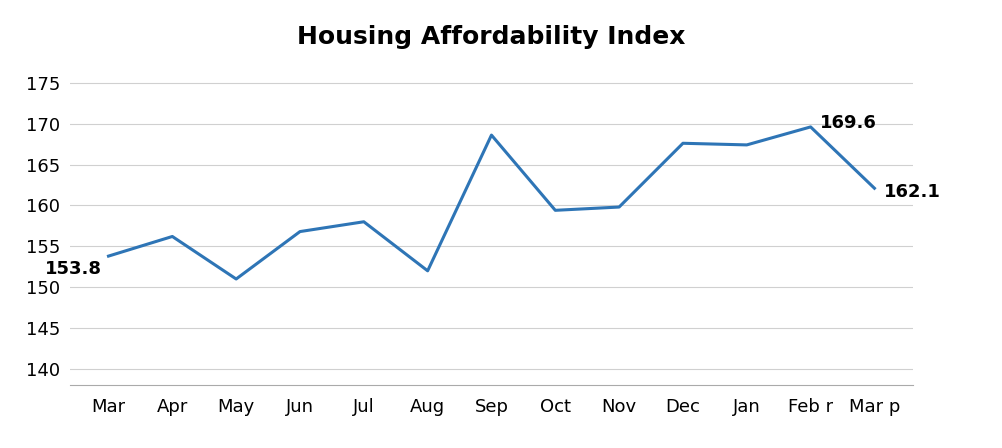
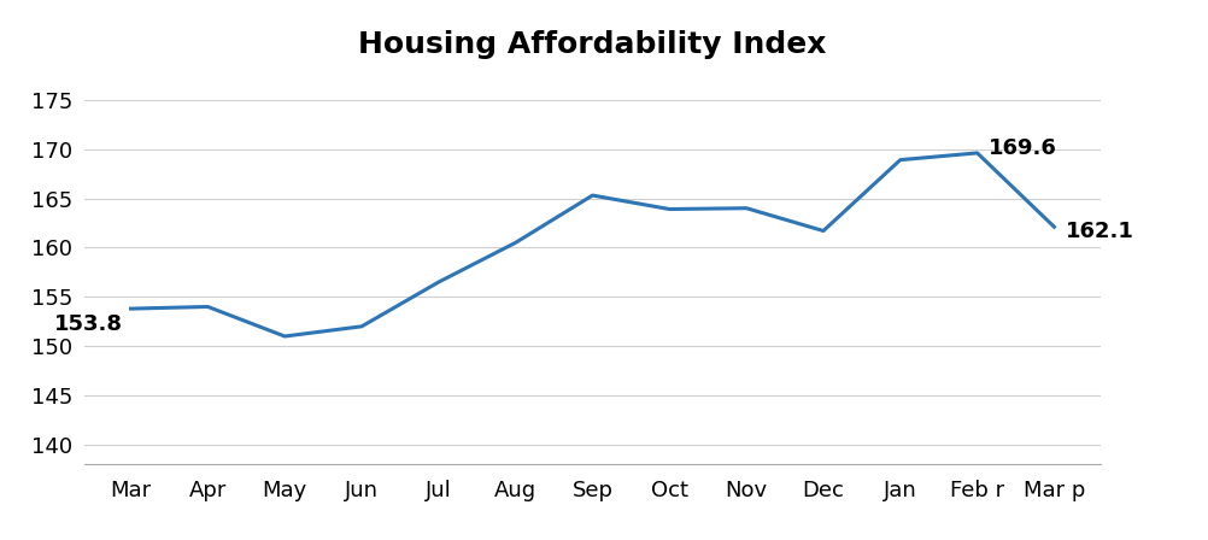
Apr: 156.2 -> 154.0
Jun: 156.8 -> 152.0
Jul: 158.0 -> 156.5
Aug: 152.0 -> 160.5
Sep: 168.6 -> 165.3
Oct: 159.4 -> 163.9
Nov: 159.8 -> 164.0
Dec: 167.6 -> 161.7
Jan: 167.4 -> 168.9
